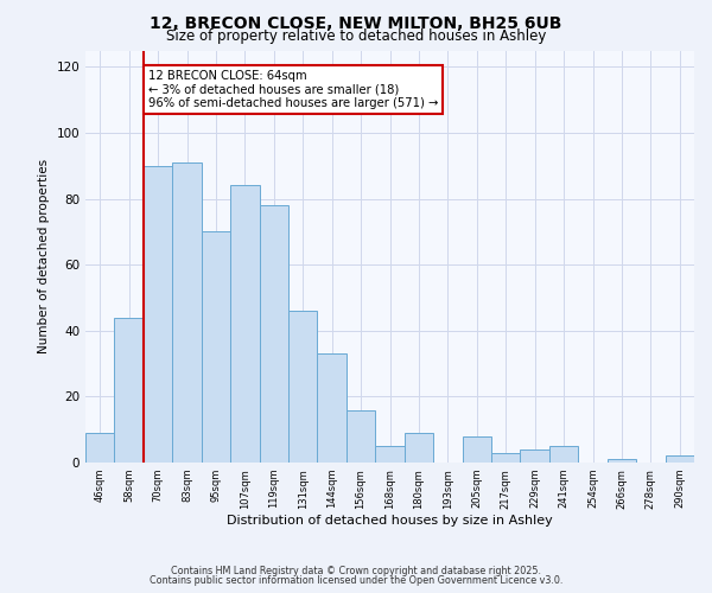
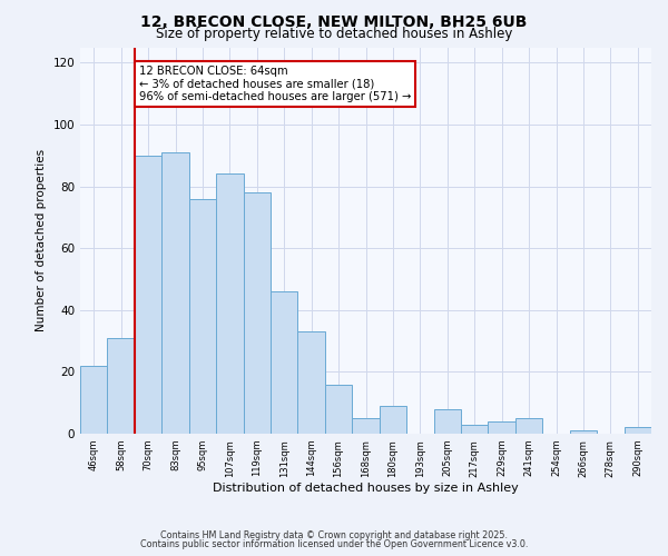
46sqm: 9 -> 22
58sqm: 44 -> 31
95sqm: 70 -> 76
